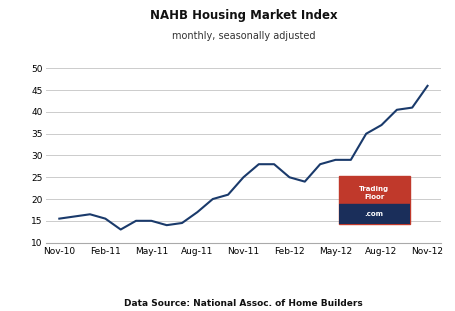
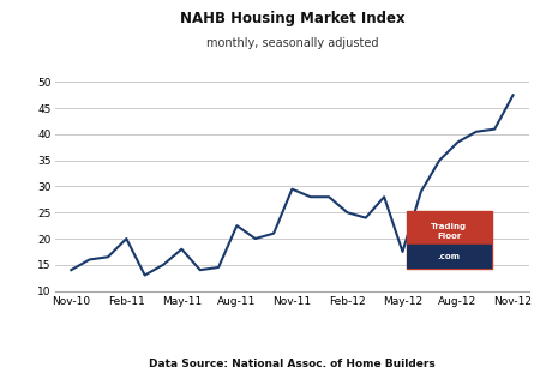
Nov-10: 15.5 -> 14.0
Feb-11: 15.5 -> 20.0
May-11: 15.0 -> 18.0
Aug-11: 17.0 -> 22.5
Nov-11: 25.0 -> 29.5
May-12: 29.0 -> 17.5
Aug-12: 37.0 -> 38.5
Nov-12: 46.0 -> 47.5
